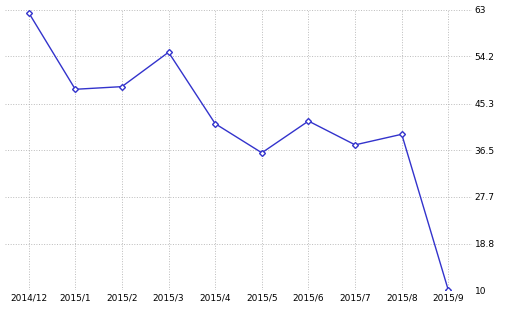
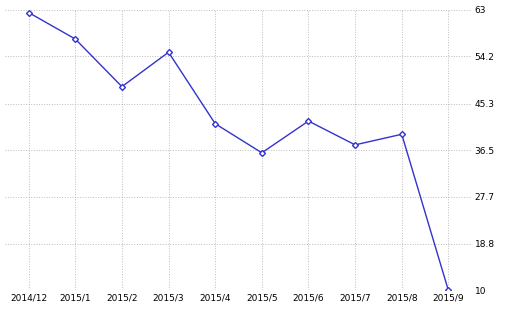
2015/1: 48.0 -> 57.5
